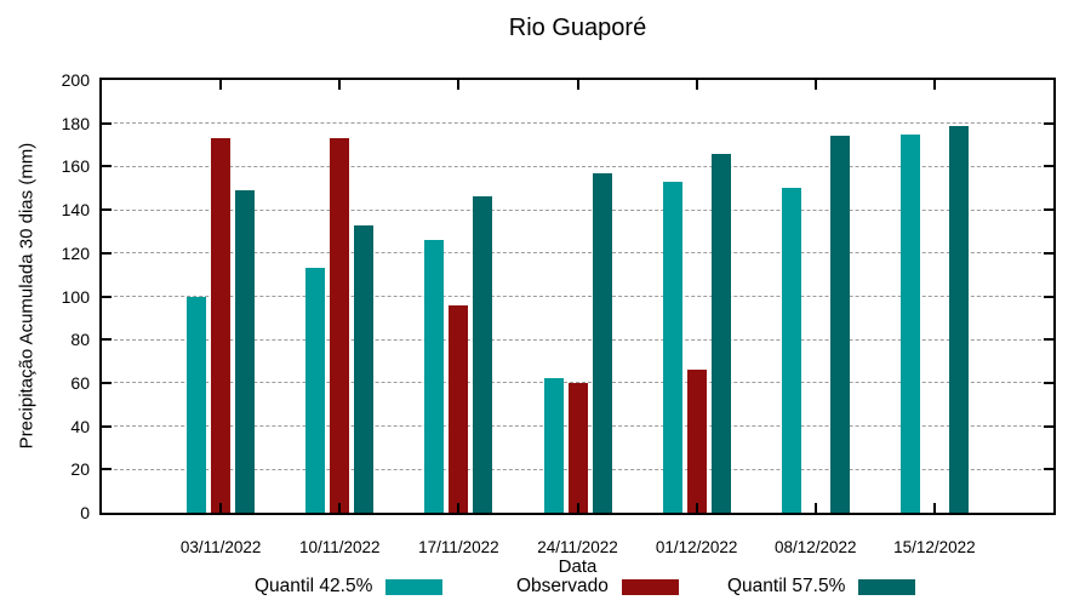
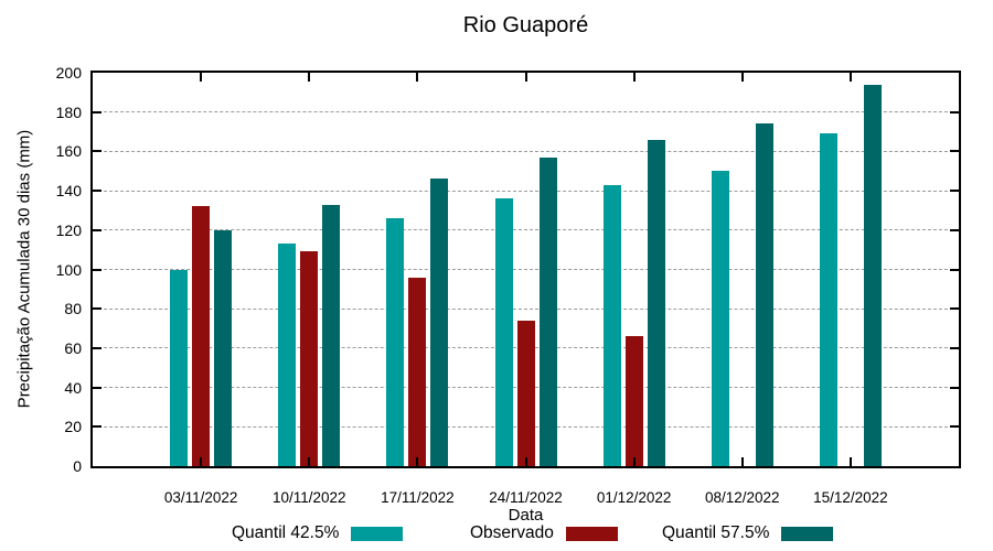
Observado/03/11/2022: 173 -> 132
Quantil 57.5%/03/11/2022: 149 -> 120
Observado/10/11/2022: 173 -> 109
Quantil 42.5%/24/11/2022: 62 -> 136
Observado/24/11/2022: 60 -> 74
Quantil 42.5%/01/12/2022: 153 -> 143
Quantil 42.5%/15/12/2022: 175 -> 169
Quantil 57.5%/15/12/2022: 179 -> 194
